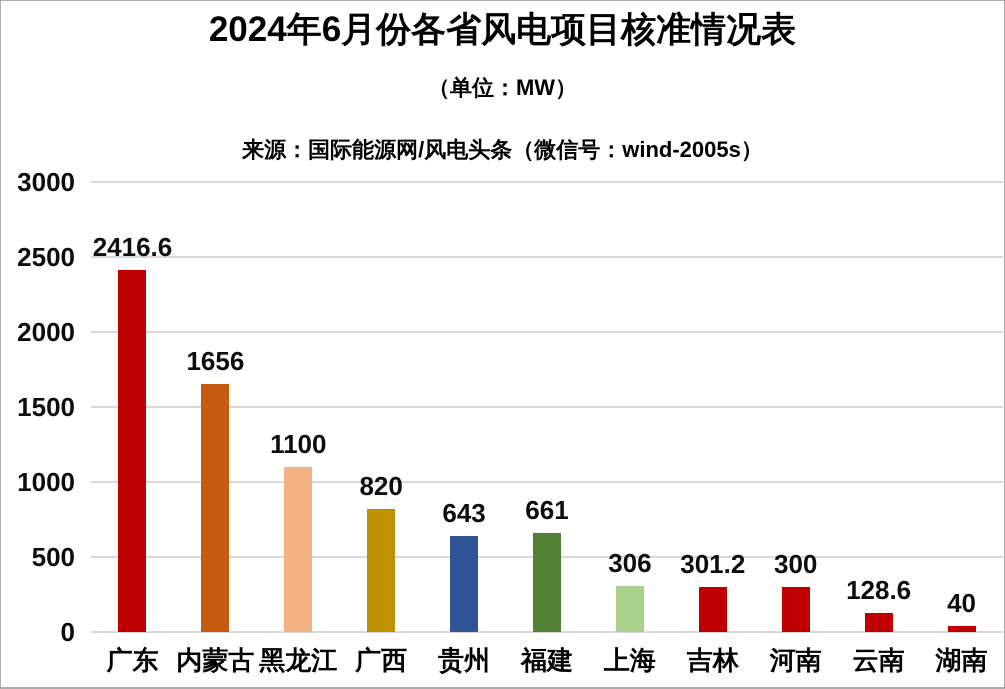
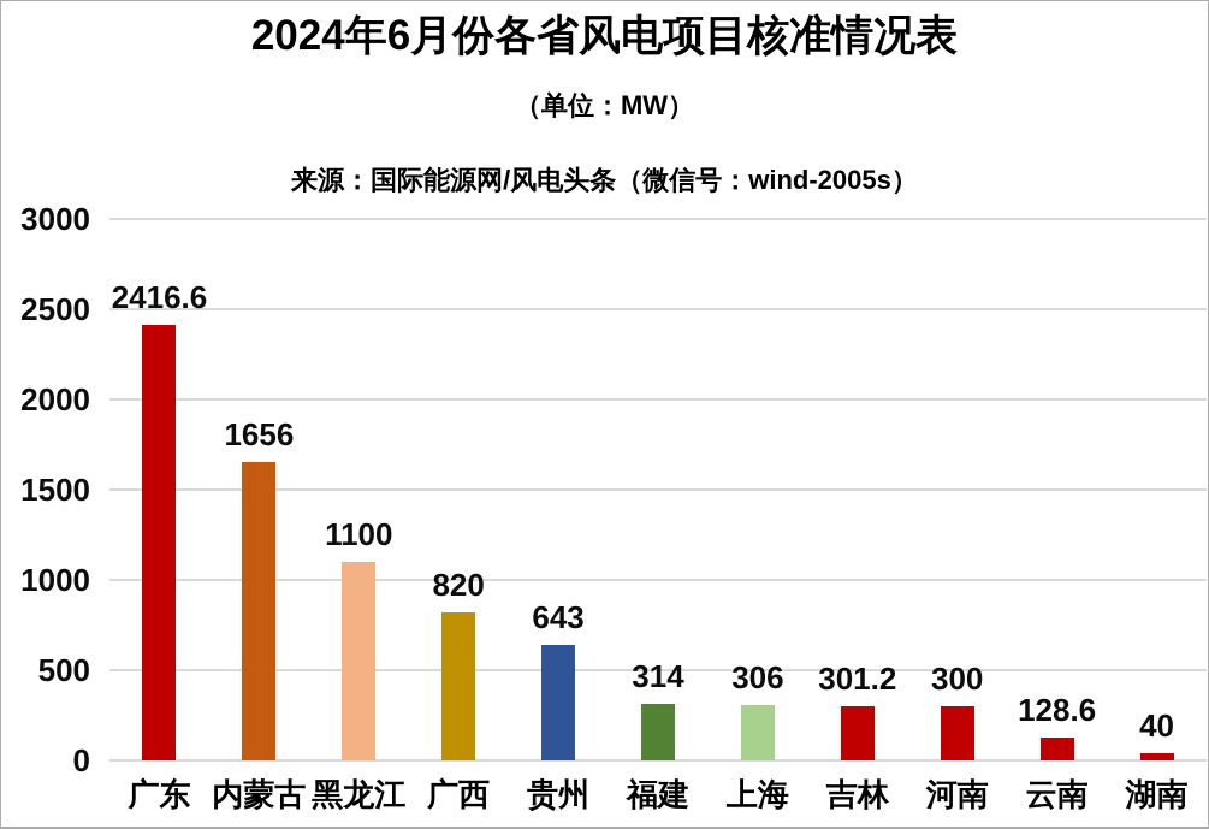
福建: 661 -> 314
